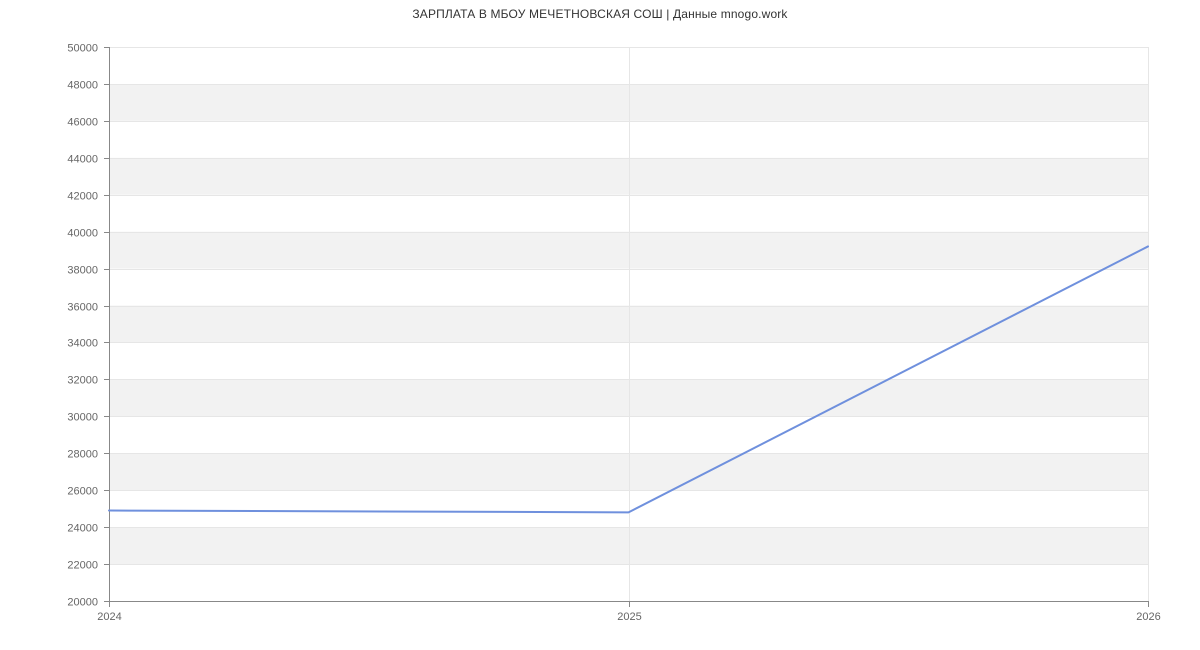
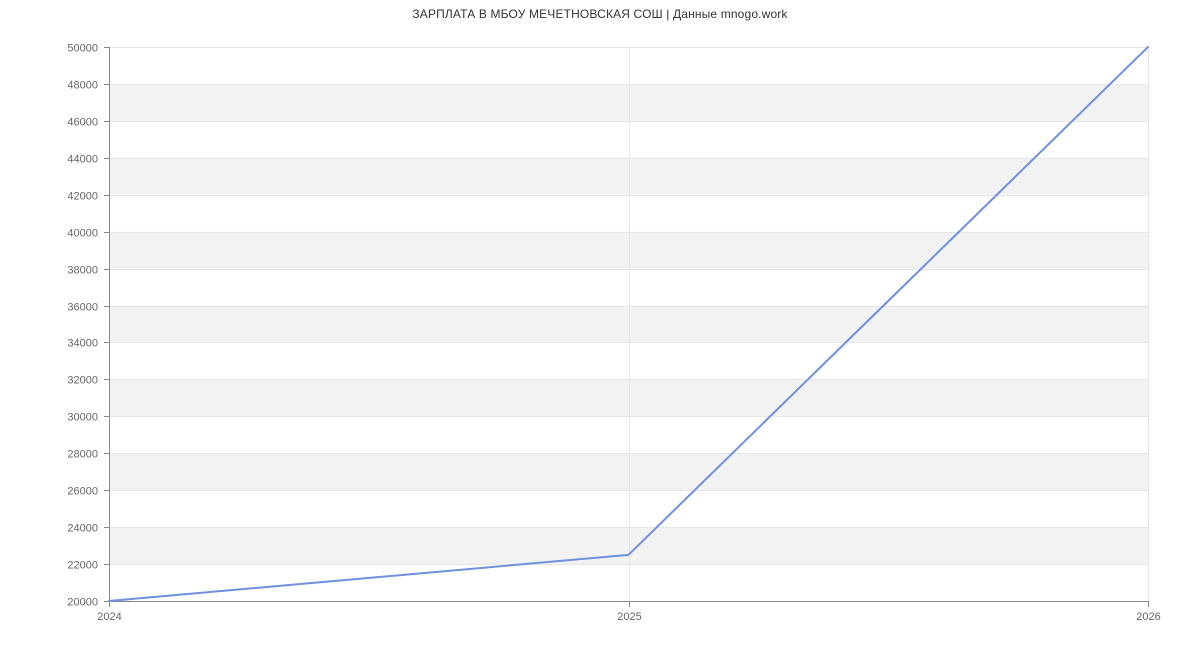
2024: 24900 -> 20000
2025: 24800 -> 22500
2026: 39200 -> 50000
